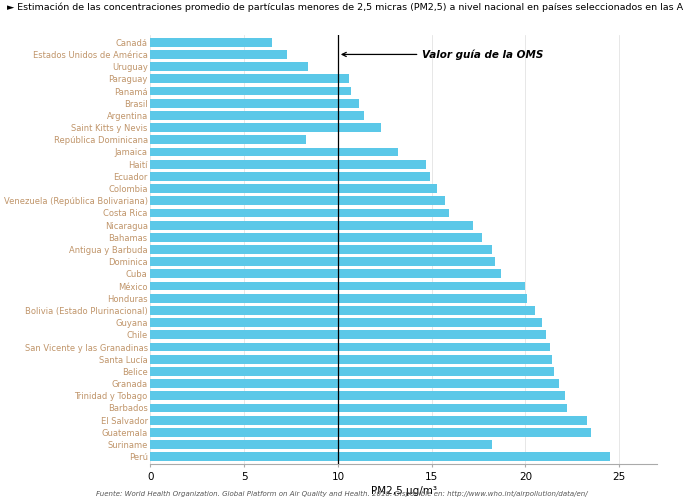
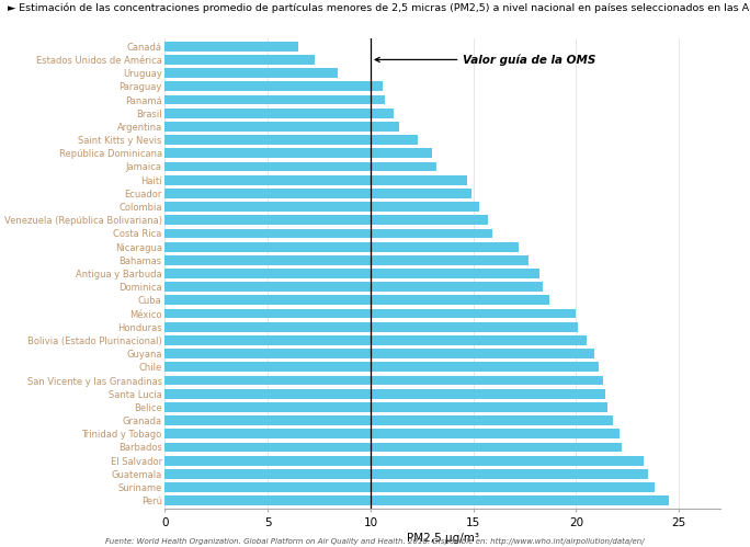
República Dominicana: 8.3 -> 13.0
Suriname: 18.2 -> 23.8
